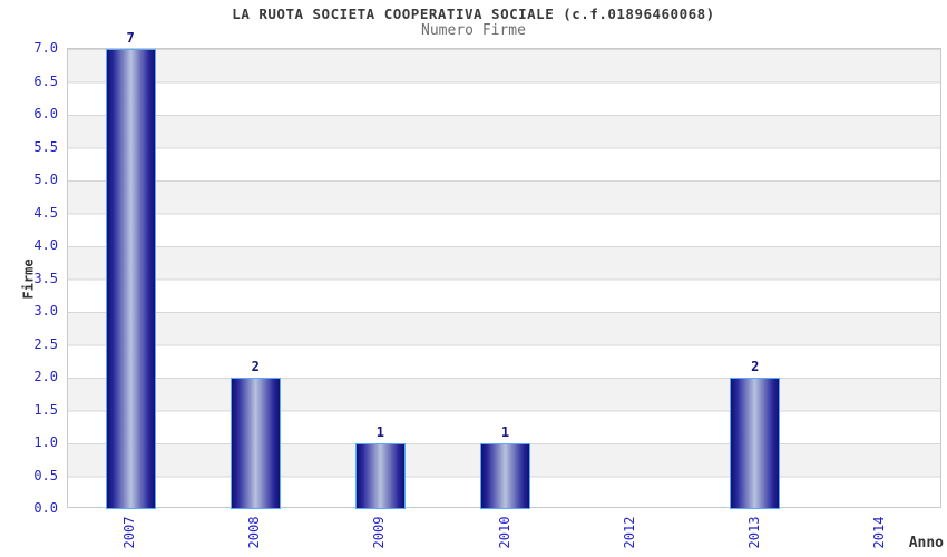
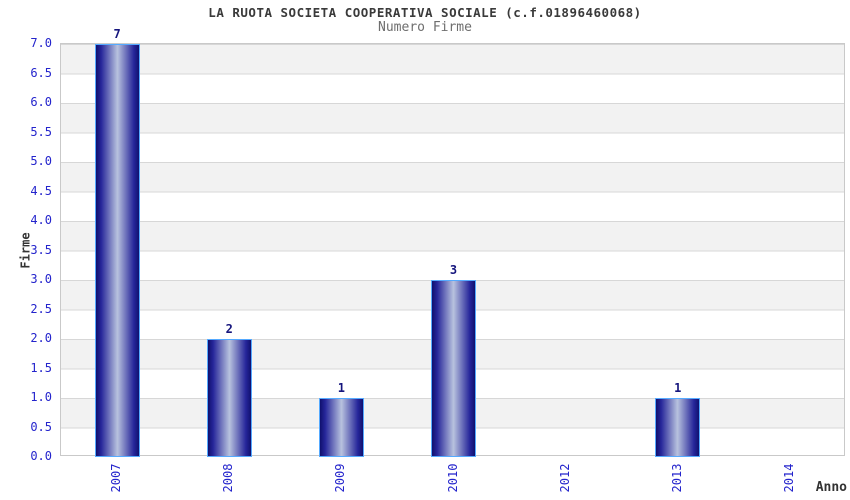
2010: 1 -> 3
2013: 2 -> 1
